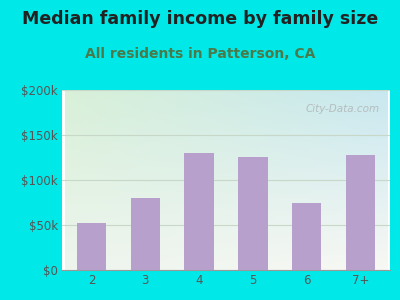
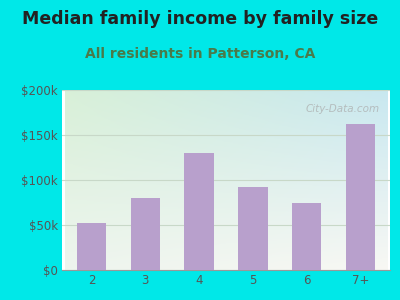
5: $126k -> $92k
7+: $128k -> $162k
